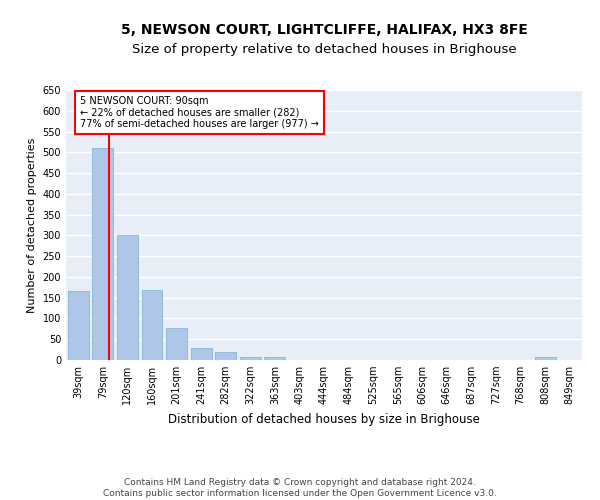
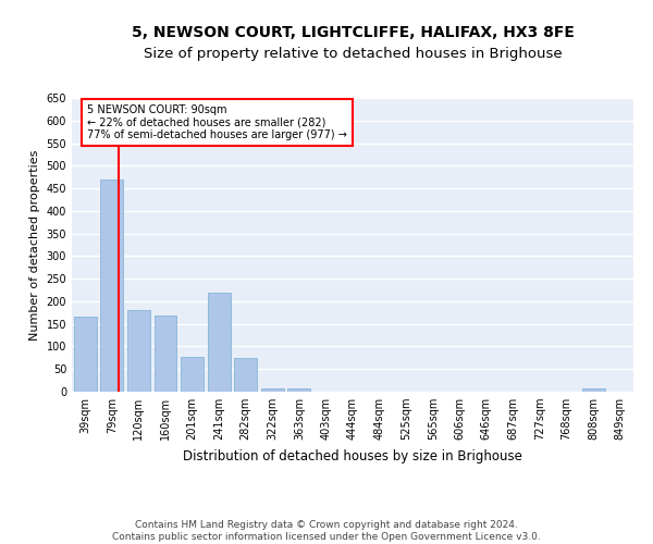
79sqm: 510 -> 470
120sqm: 300 -> 180
241sqm: 30 -> 220
282sqm: 20 -> 75
